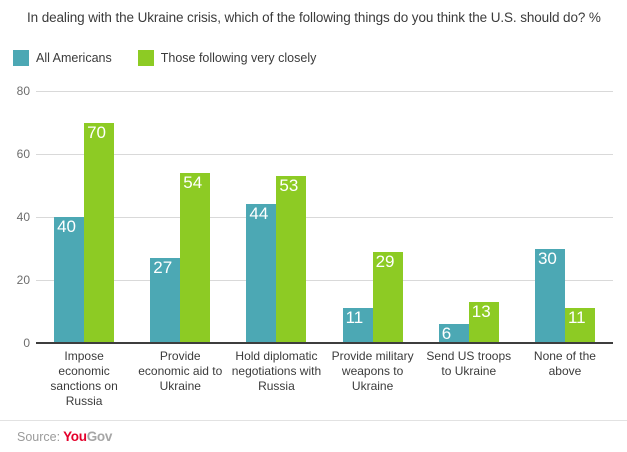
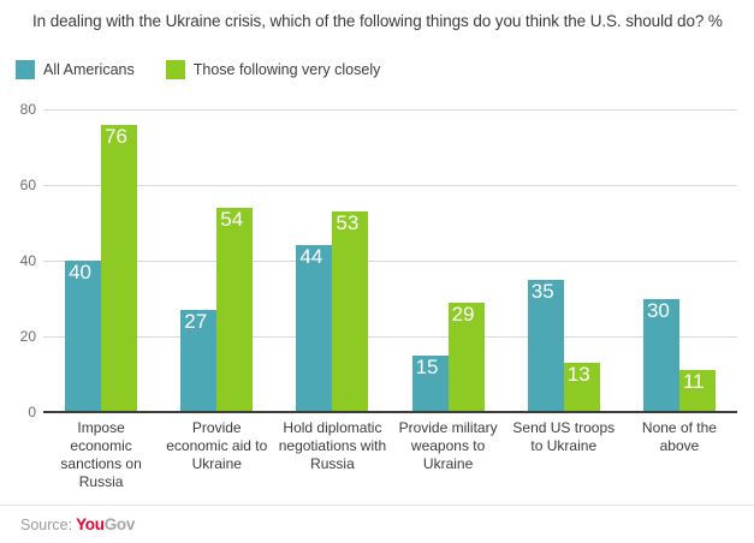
Those following very closely/Impose economic sanctions on Russia: 70 -> 76
All Americans/Provide military weapons to Ukraine: 11 -> 15
All Americans/Send US troops to Ukraine: 6 -> 35
